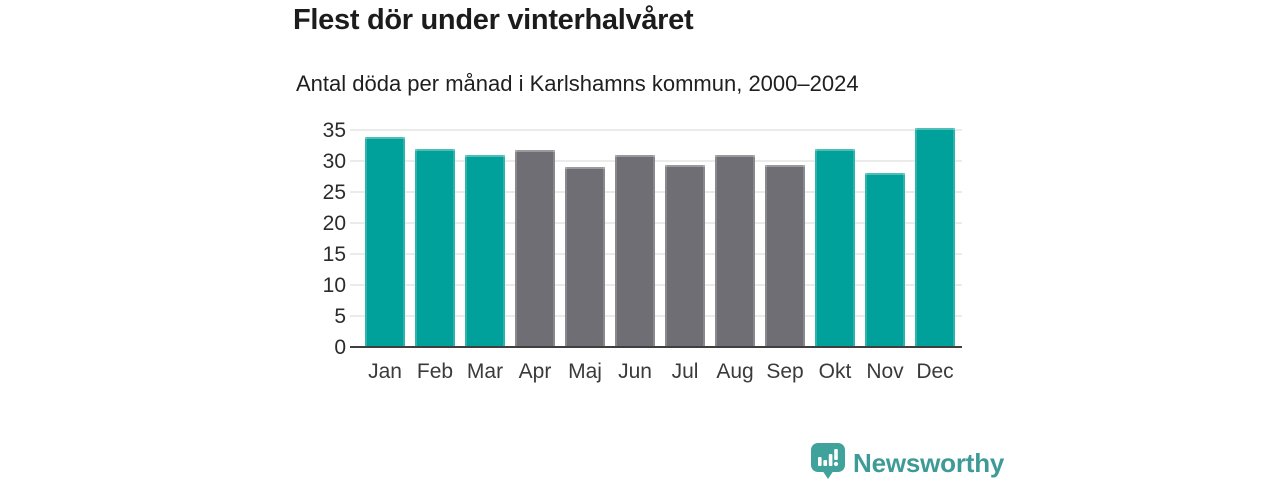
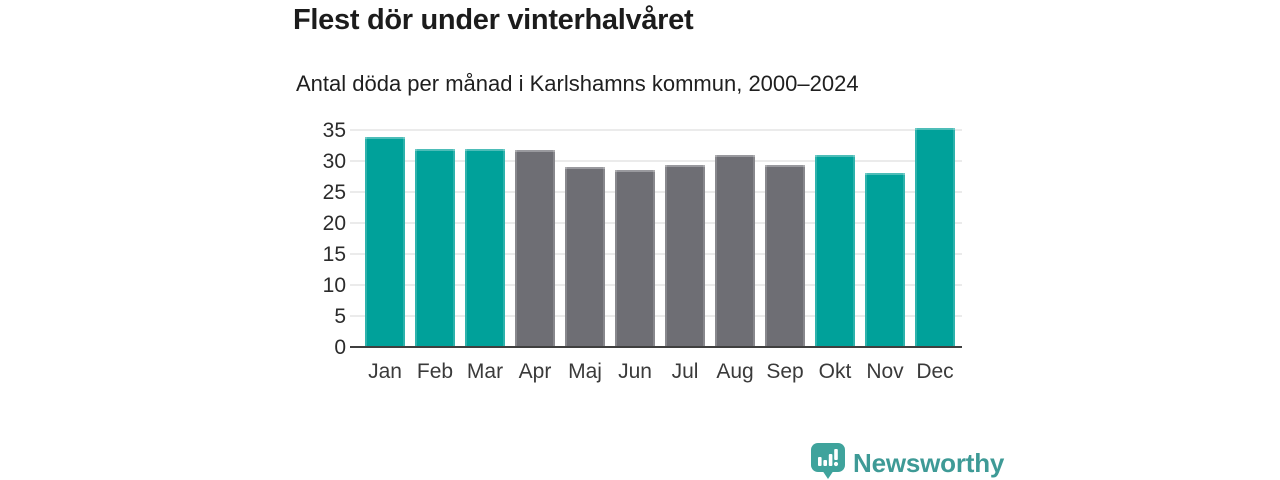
Mar: 31 -> 32
Jun: 31 -> 28
Okt: 32 -> 31
